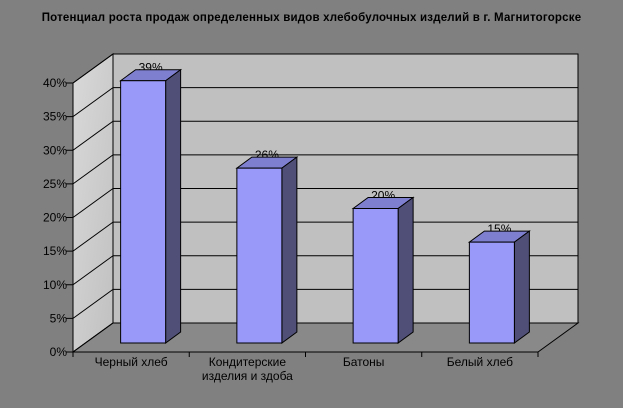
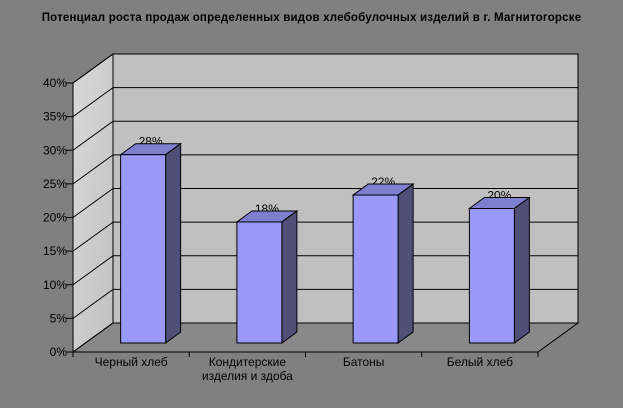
Черный хлеб: 39% -> 28%
Кондитерские изделия и здоба: 26% -> 18%
Батоны: 20% -> 22%
Белый хлеб: 15% -> 20%
